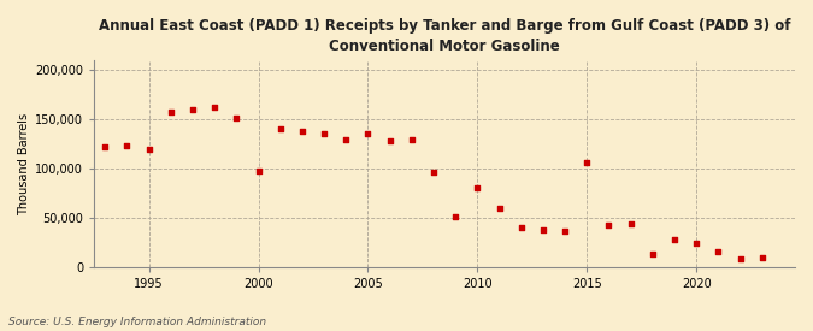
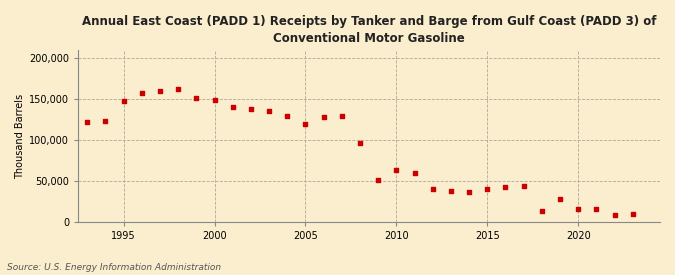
1995: 120,000 -> 148,000
2000: 98,000 -> 149,000
2005: 136,000 -> 120,000
2010: 80,000 -> 63,000
2015: 106,000 -> 40,000
2020: 24,000 -> 16,000
